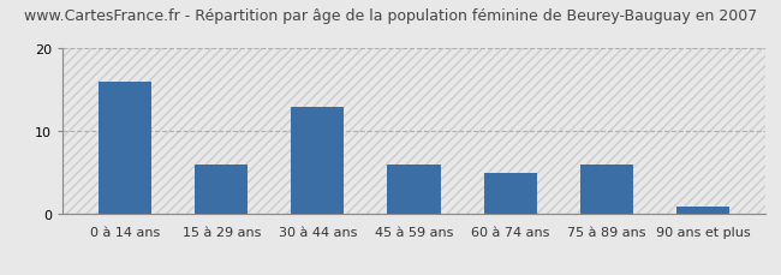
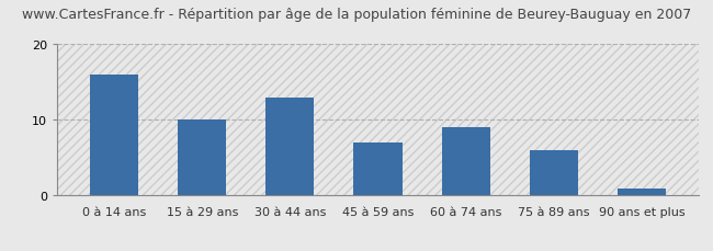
15 à 29 ans: 6 -> 10
45 à 59 ans: 6 -> 7
60 à 74 ans: 5 -> 9
